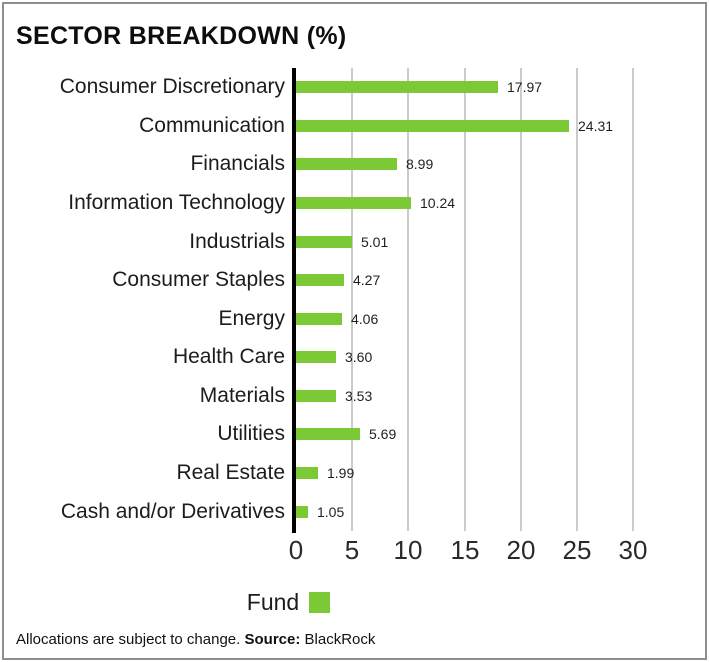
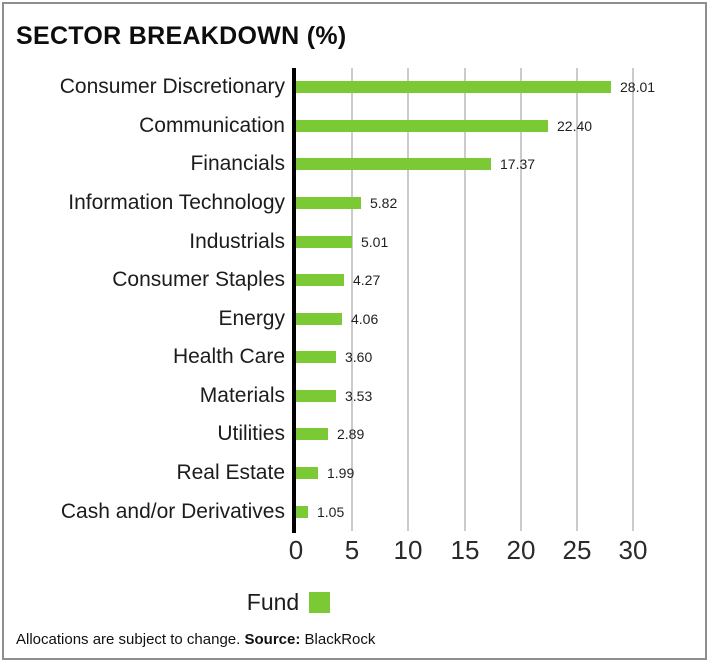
Consumer Discretionary: 17.97 -> 28.01
Communication: 24.31 -> 22.40
Financials: 8.99 -> 17.37
Information Technology: 10.24 -> 5.82
Utilities: 5.69 -> 2.89
